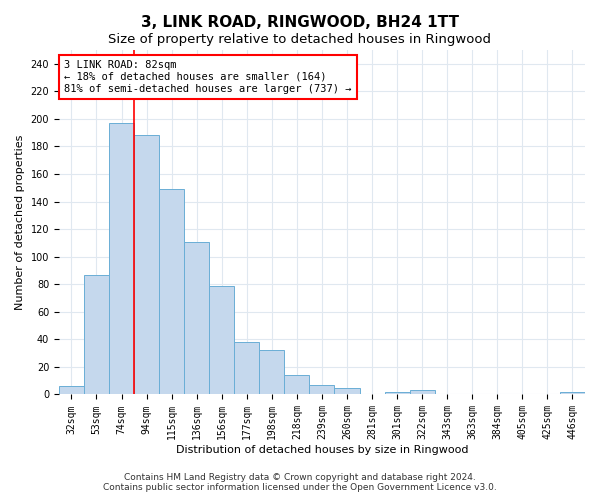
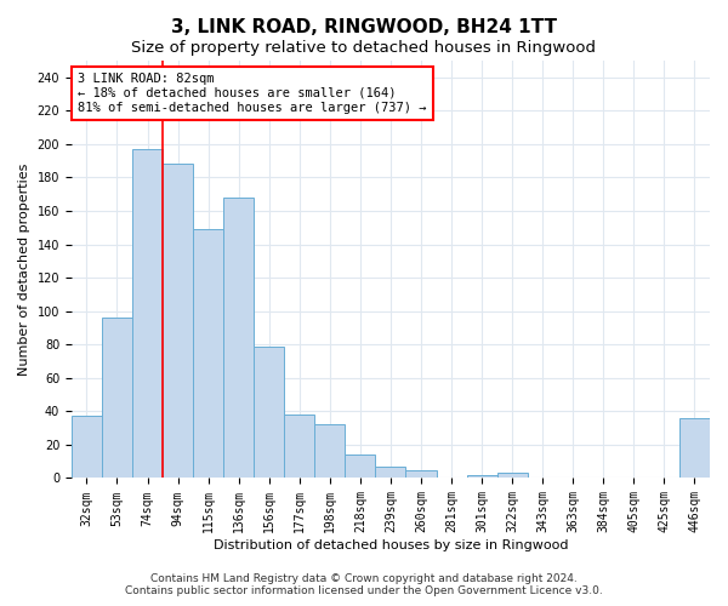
32sqm: 6 -> 37
53sqm: 87 -> 96
136sqm: 111 -> 168
446sqm: 2 -> 36
